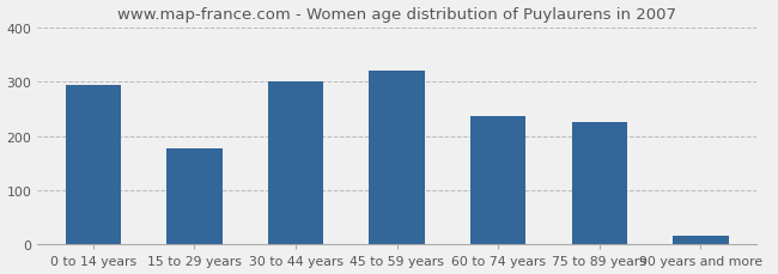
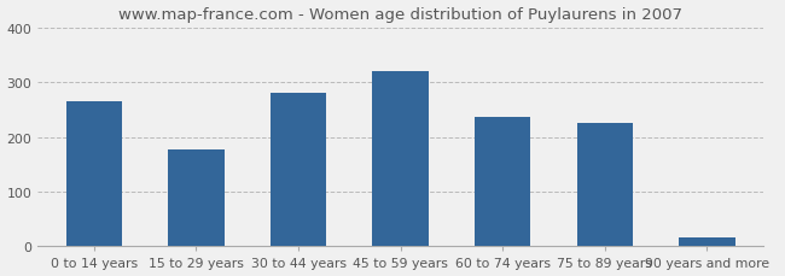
0 to 14 years: 295 -> 265
30 to 44 years: 300 -> 280
